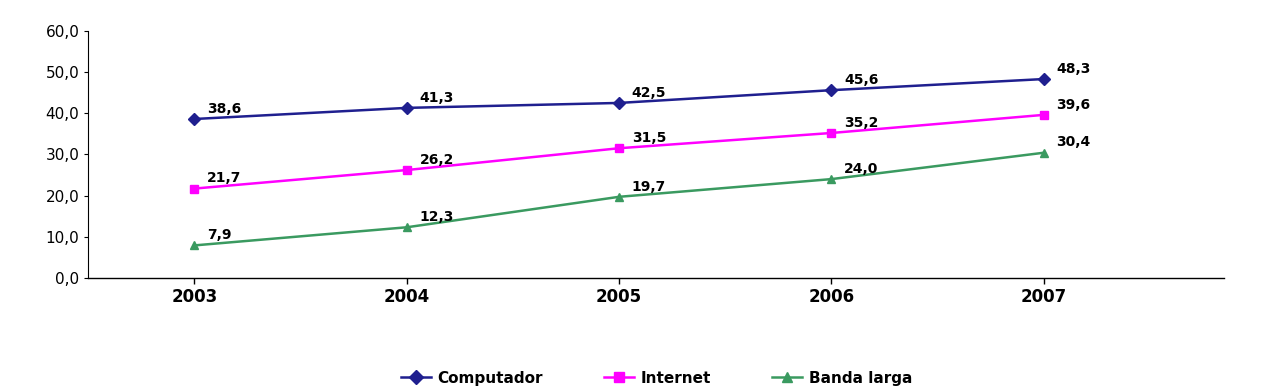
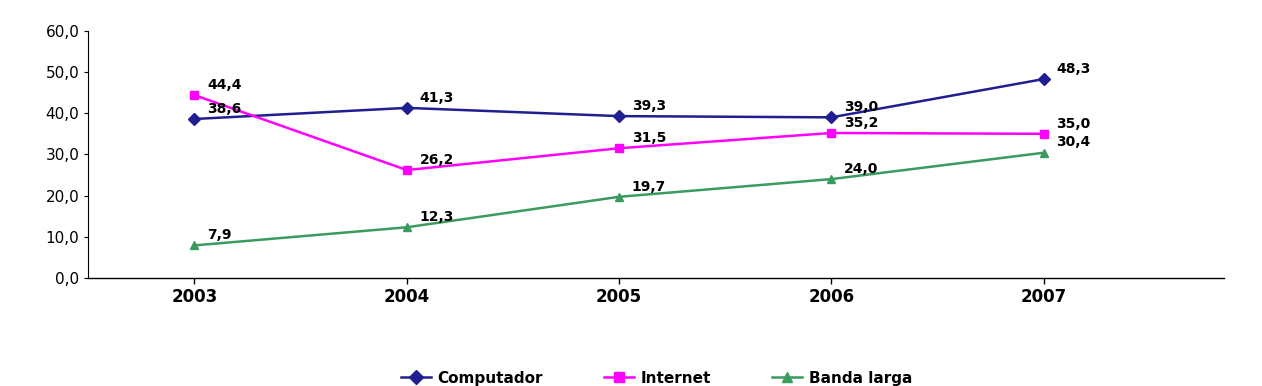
Internet/2003: 21,7 -> 44,4
Computador/2005: 42,5 -> 39,3
Computador/2006: 45,6 -> 39,0
Internet/2007: 39,6 -> 35,0
